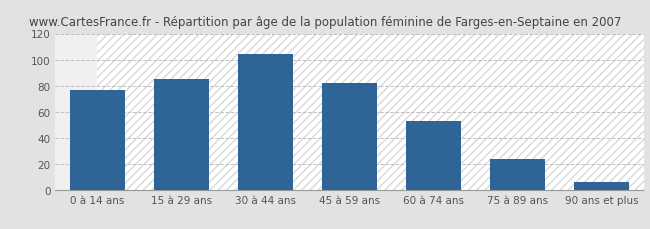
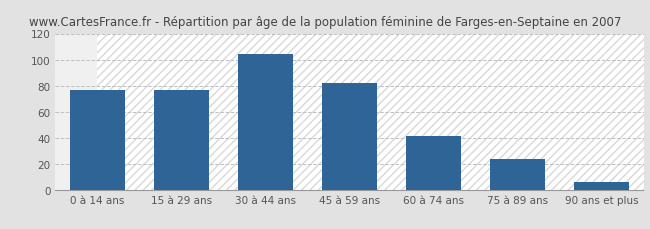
15 à 29 ans: 85 -> 77
60 à 74 ans: 53 -> 41
